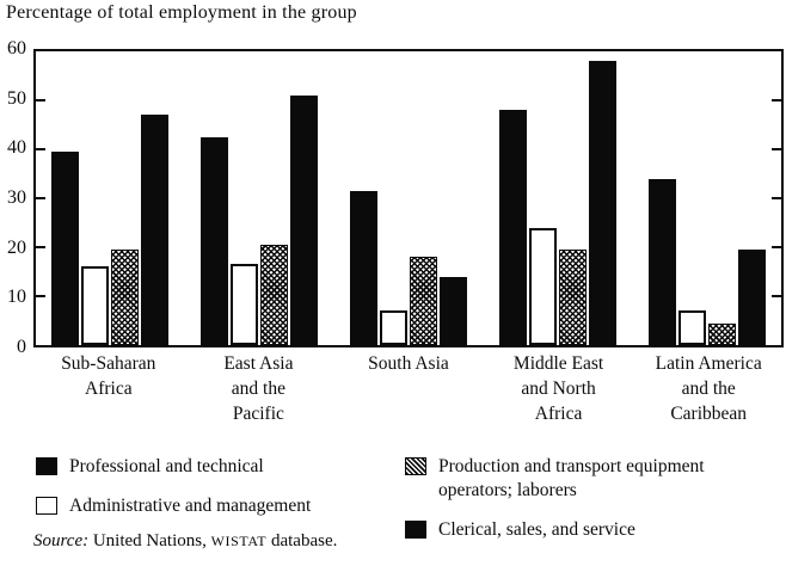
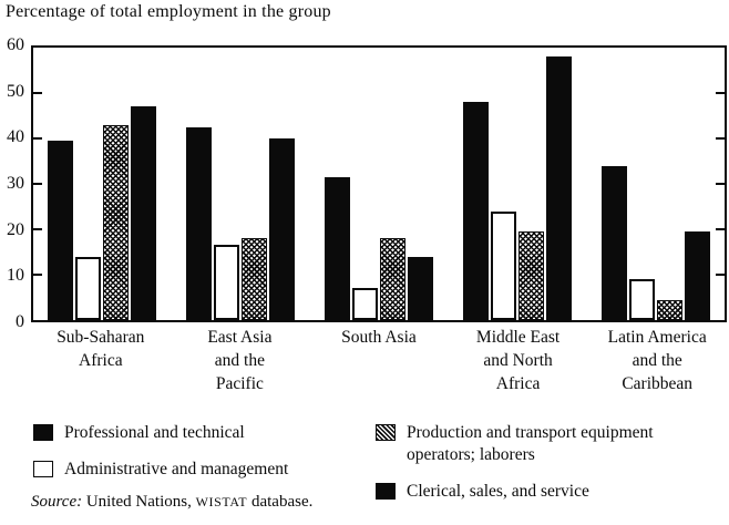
Administrative and management/Sub-Saharan Africa: 16 -> 14
Production and transport equipment operators; laborers/Sub-Saharan Africa: 20 -> 43
Production and transport equipment operators; laborers/East Asia and the Pacific: 20 -> 18
Clerical, sales, and service/East Asia and the Pacific: 51 -> 40
Administrative and management/Latin America and the Caribbean: 7 -> 9
